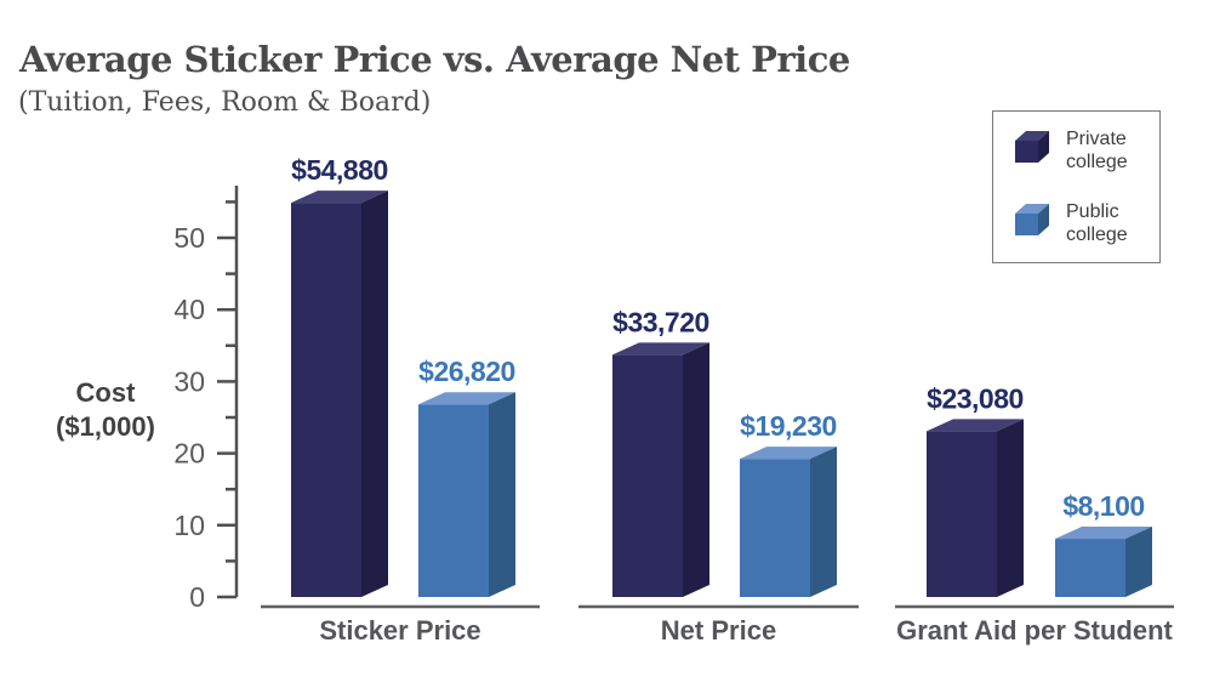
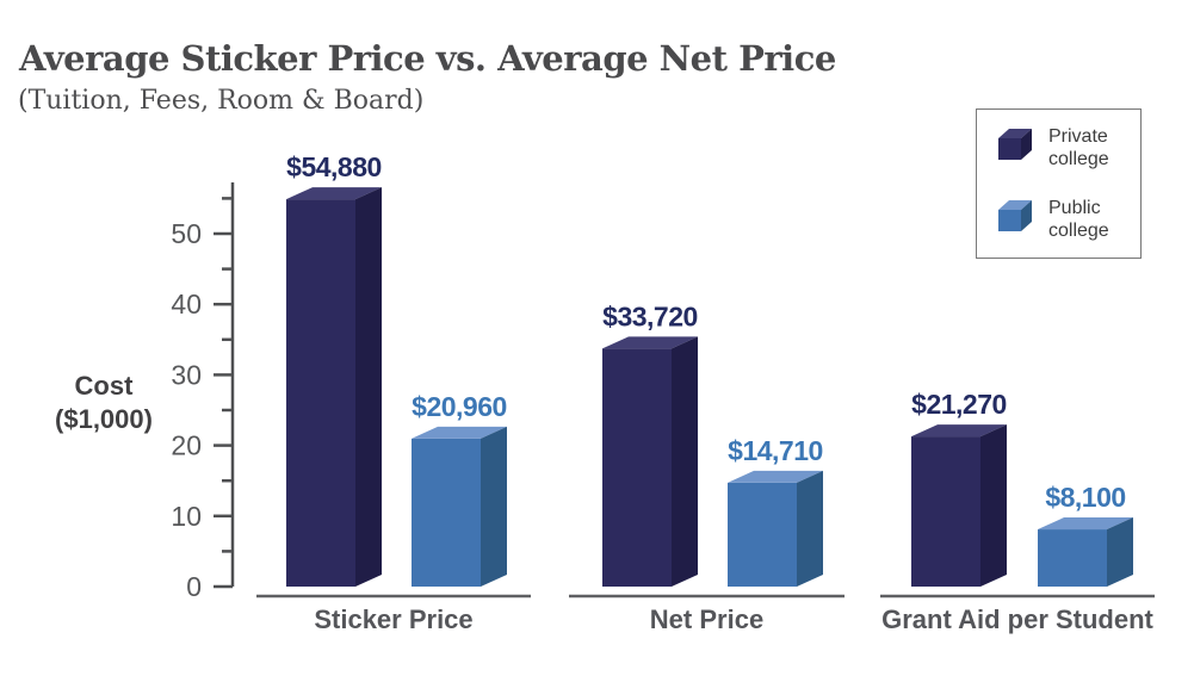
Public college/Sticker Price: $26,820 -> $20,960
Public college/Net Price: $19,230 -> $14,710
Private college/Grant Aid per Student: $23,080 -> $21,270
